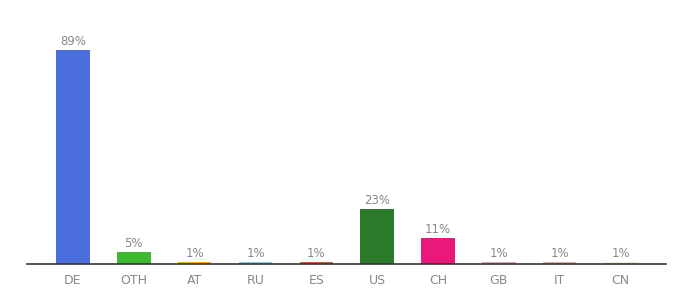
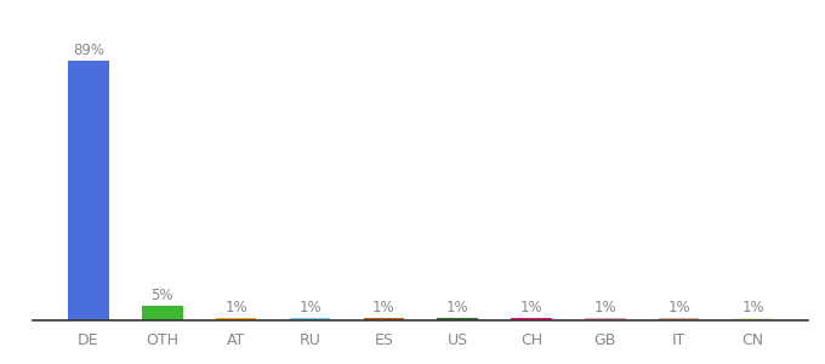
US: 23% -> 1%
CH: 11% -> 1%
